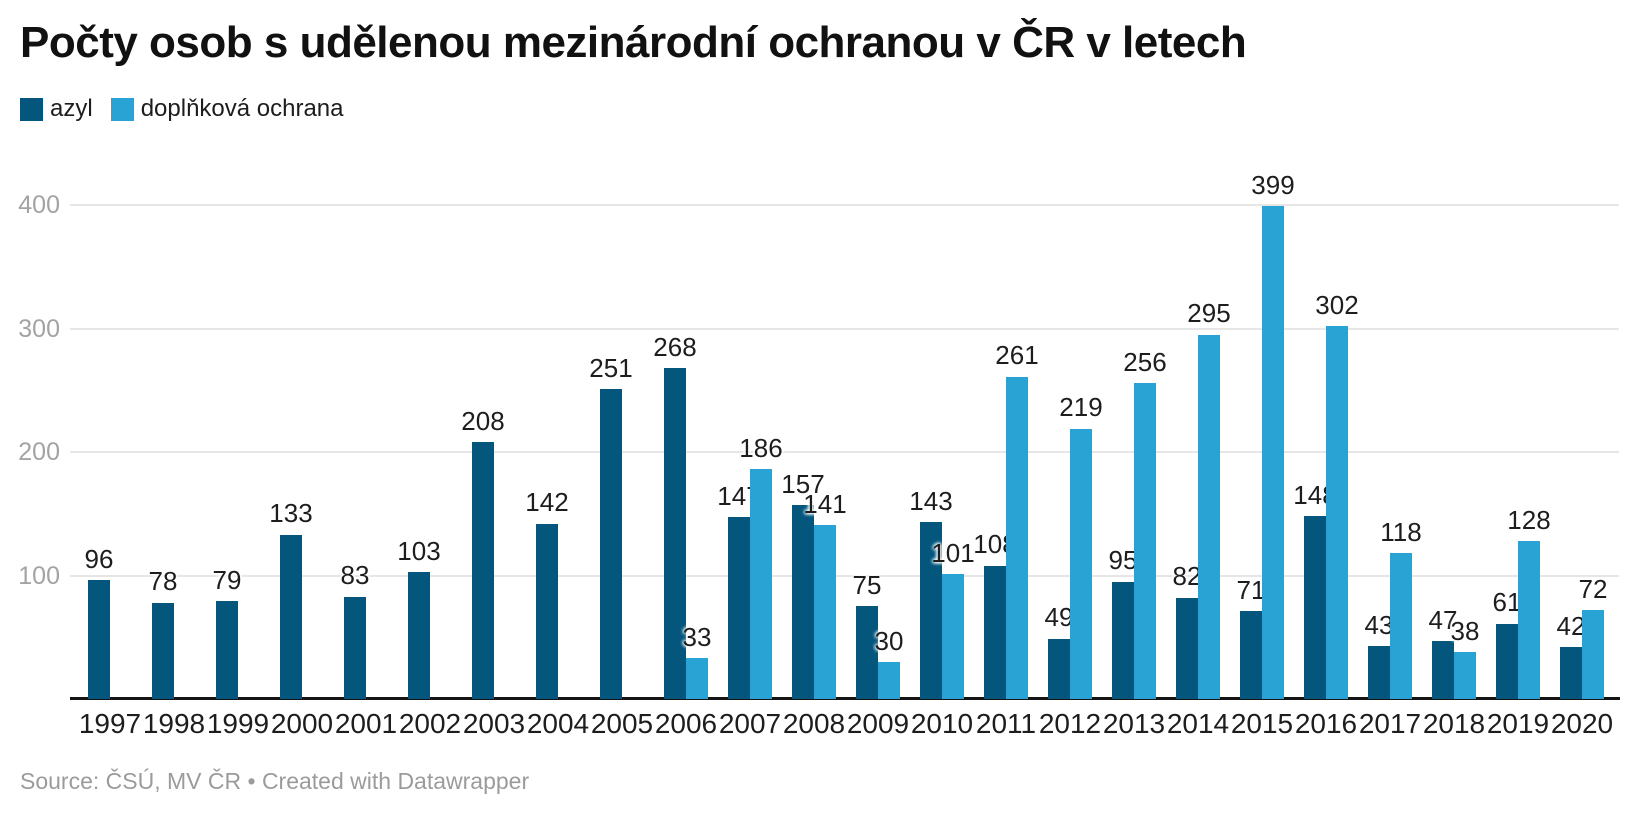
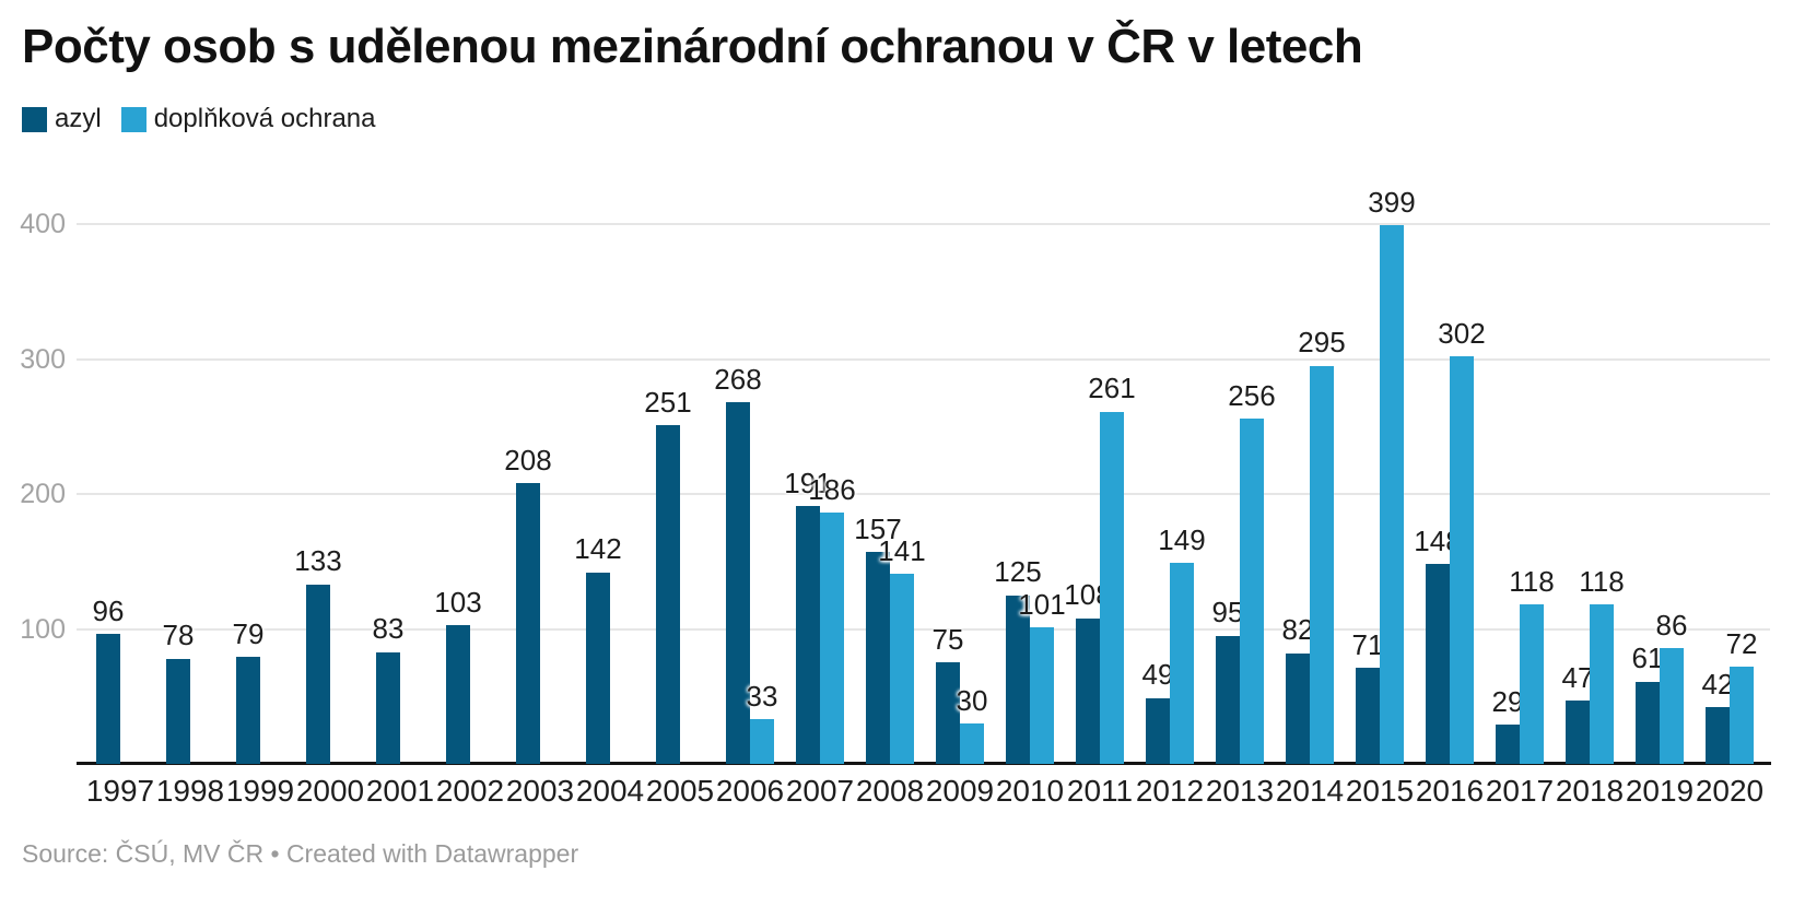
azyl/2007: 147 -> 191
azyl/2010: 143 -> 125
doplňková ochrana/2012: 219 -> 149
azyl/2017: 43 -> 29
doplňková ochrana/2018: 38 -> 118
doplňková ochrana/2019: 128 -> 86
